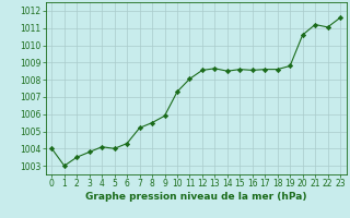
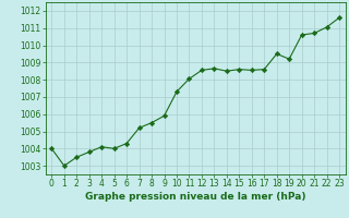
18: 1008.6 -> 1009.5
19: 1008.8 -> 1009.2
21: 1011.2 -> 1010.7
